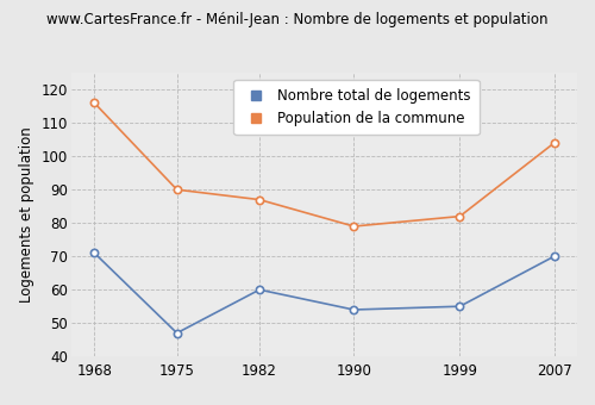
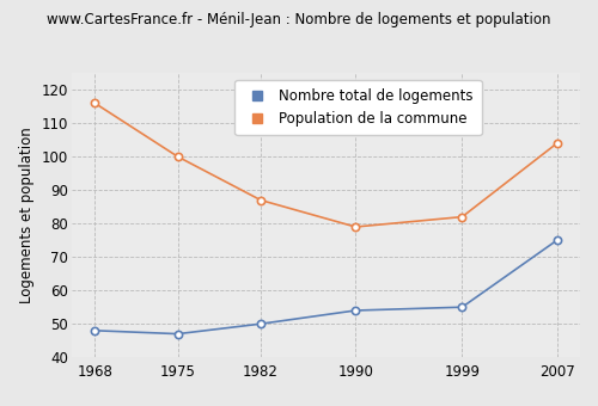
Nombre total de logements/1968: 71 -> 48
Population de la commune/1975: 90 -> 100
Nombre total de logements/1982: 60 -> 50
Nombre total de logements/2007: 70 -> 75
